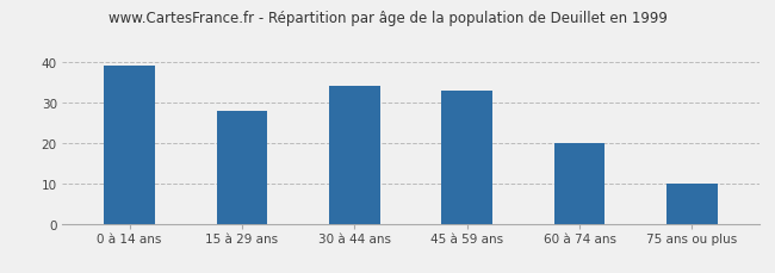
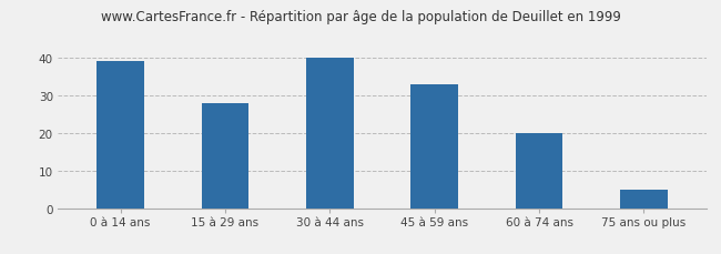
30 à 44 ans: 34 -> 40
75 ans ou plus: 10 -> 5
